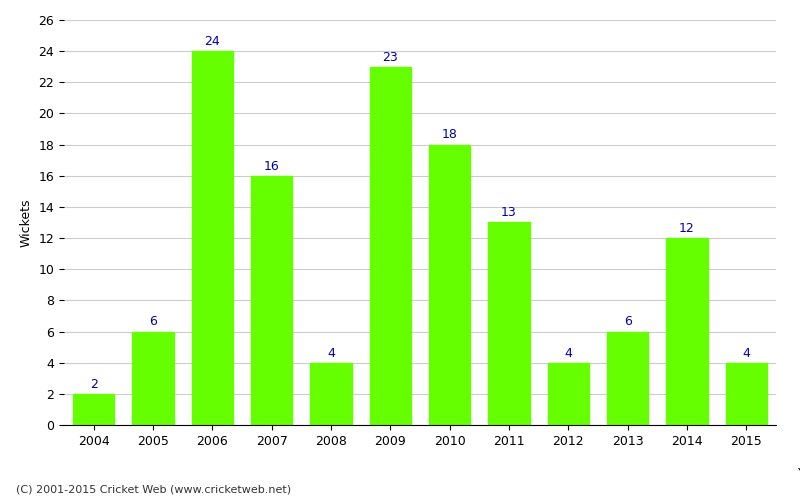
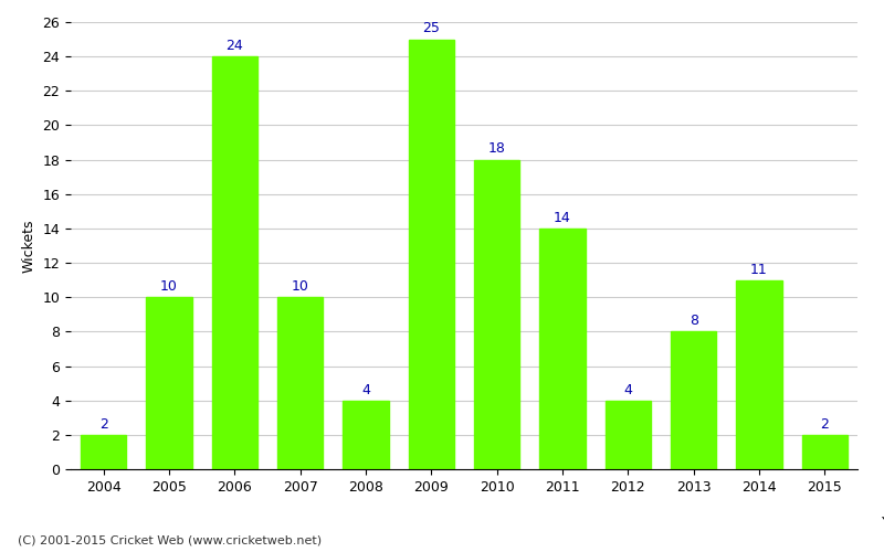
2005: 6 -> 10
2007: 16 -> 10
2009: 23 -> 25
2011: 13 -> 14
2013: 6 -> 8
2014: 12 -> 11
2015: 4 -> 2
